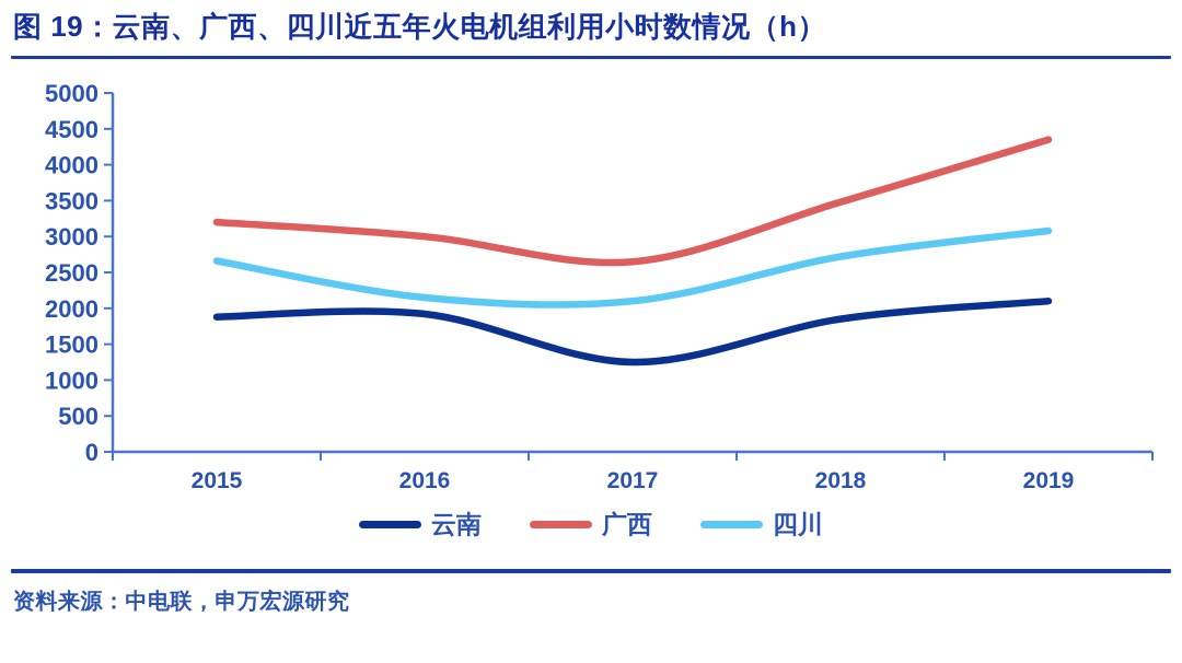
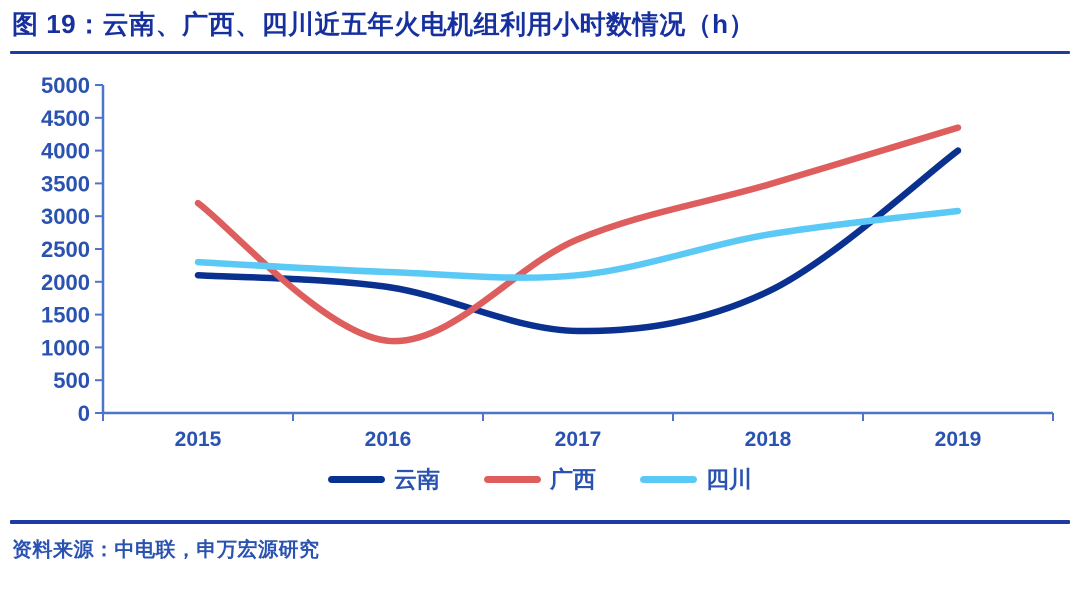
云南/2015: 1900 -> 2100
四川/2015: 2700 -> 2300
广西/2016: 3000 -> 1100
云南/2019: 2100 -> 4000
